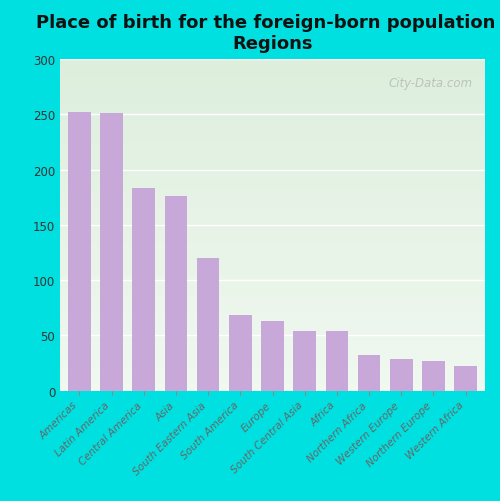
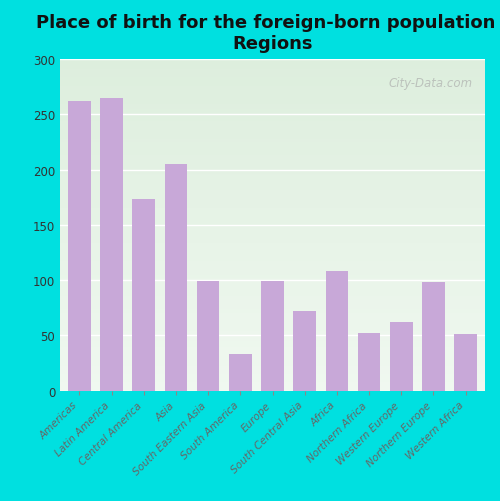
Americas: 252 -> 262
Latin America: 251 -> 265
Central America: 183 -> 173
Asia: 176 -> 205
South Eastern Asia: 120 -> 99
South America: 68 -> 33
Europe: 63 -> 99
South Central Asia: 54 -> 72
Africa: 54 -> 108
Northern Africa: 32 -> 52
Western Europe: 29 -> 62
Northern Europe: 27 -> 98
Western Africa: 22 -> 51
